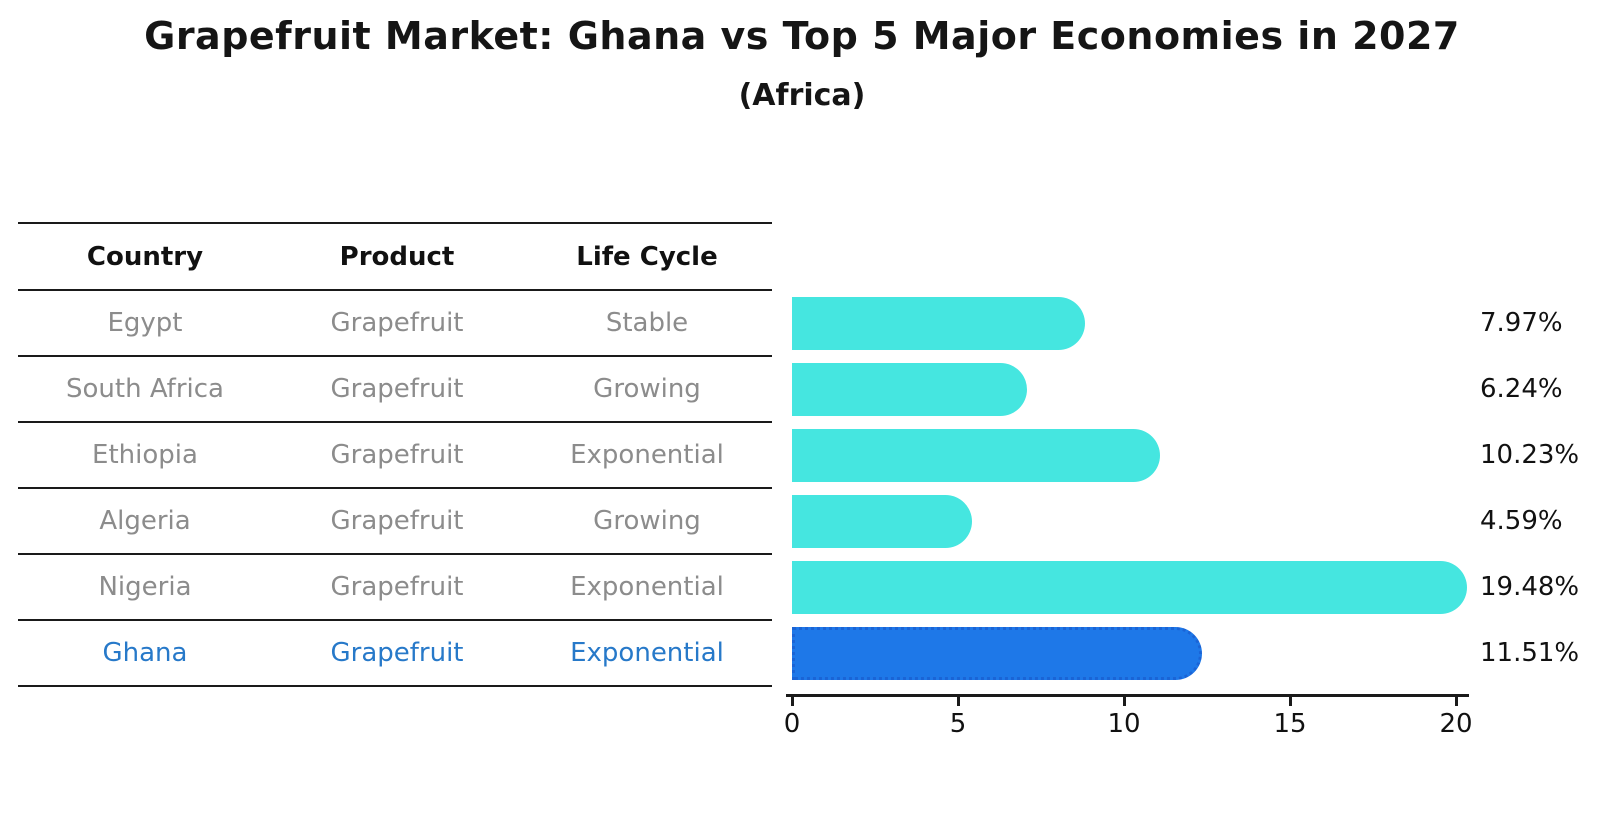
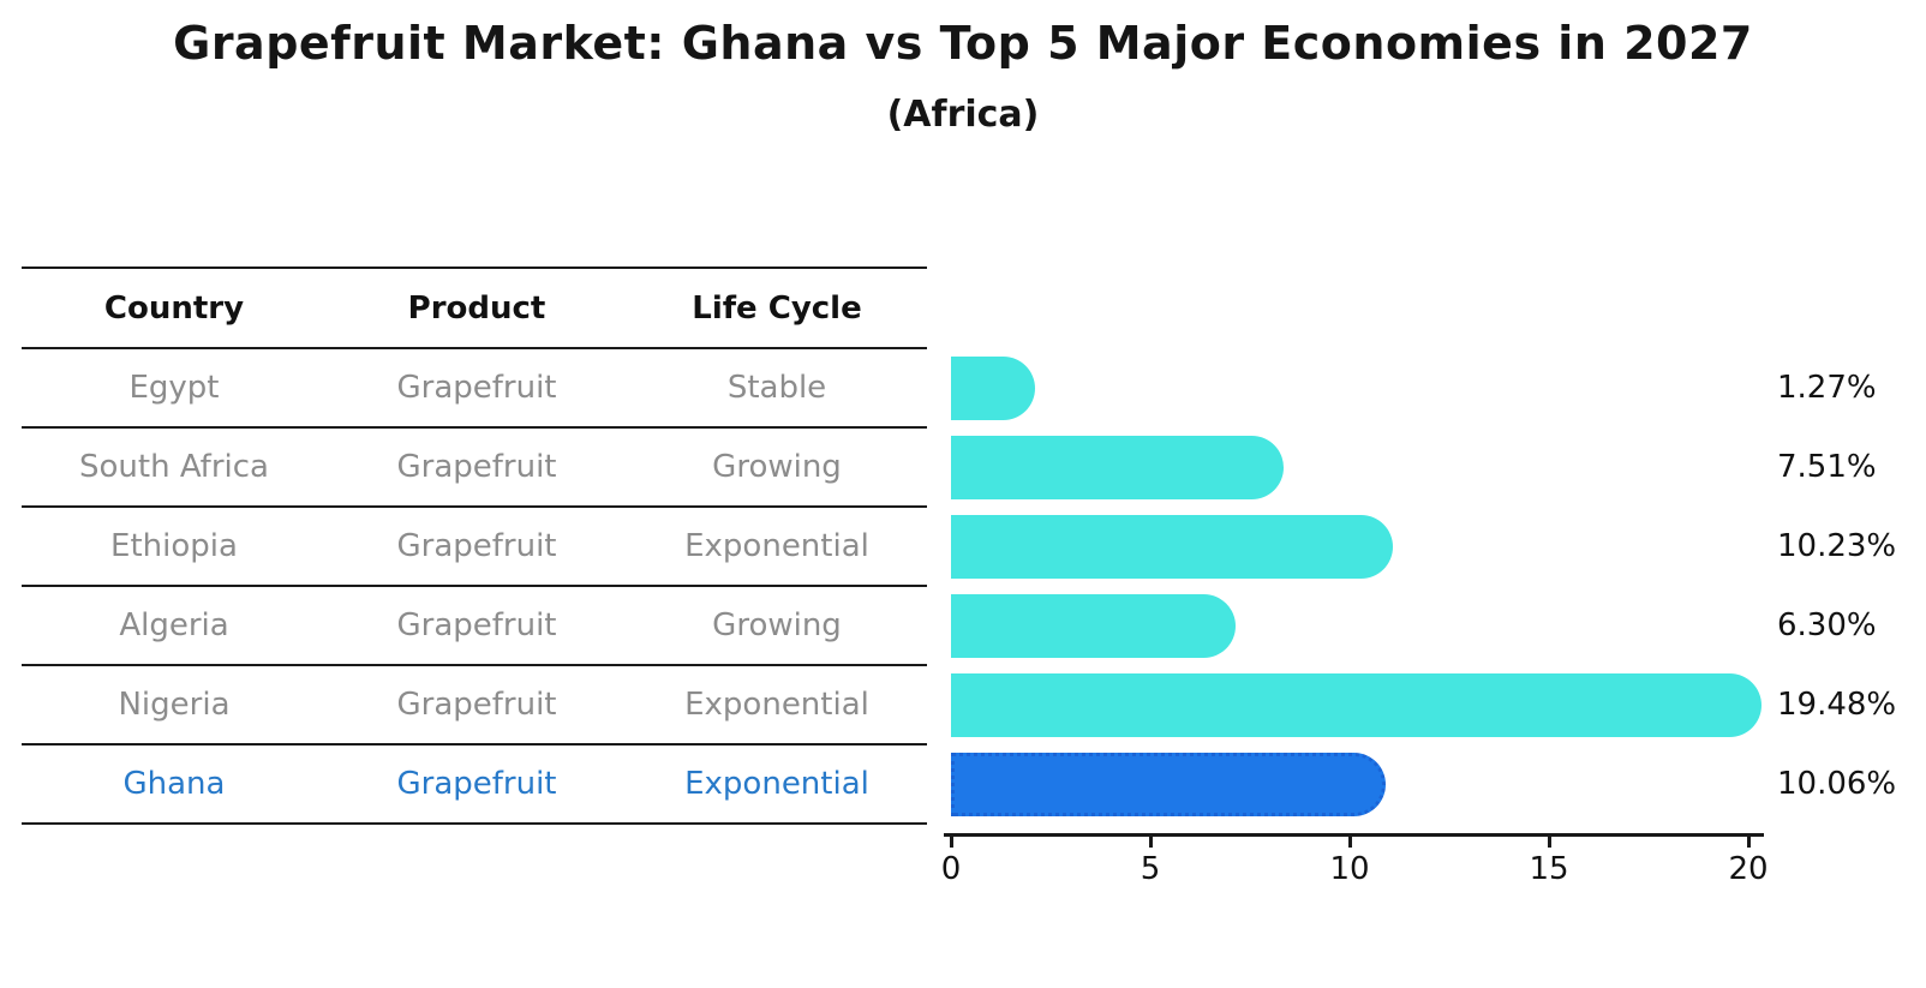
Egypt: 7.97% -> 1.27%
South Africa: 6.24% -> 7.51%
Algeria: 4.59% -> 6.30%
Ghana: 11.51% -> 10.06%
